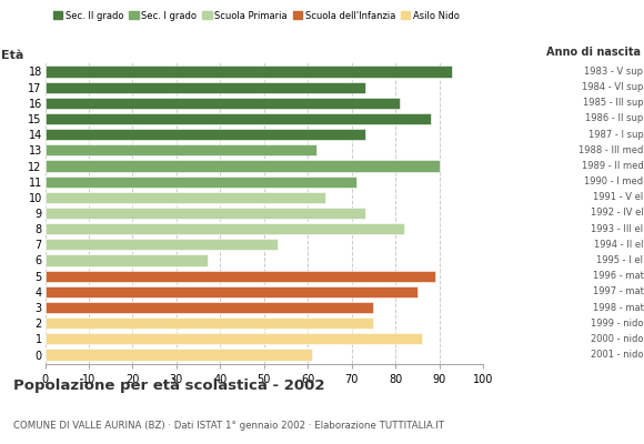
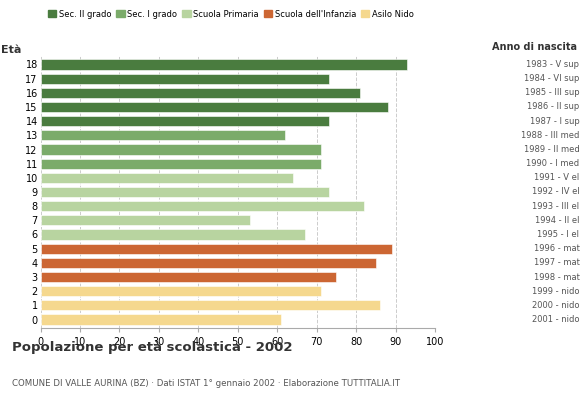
12: 90 -> 71
6: 37 -> 67
2: 75 -> 71
